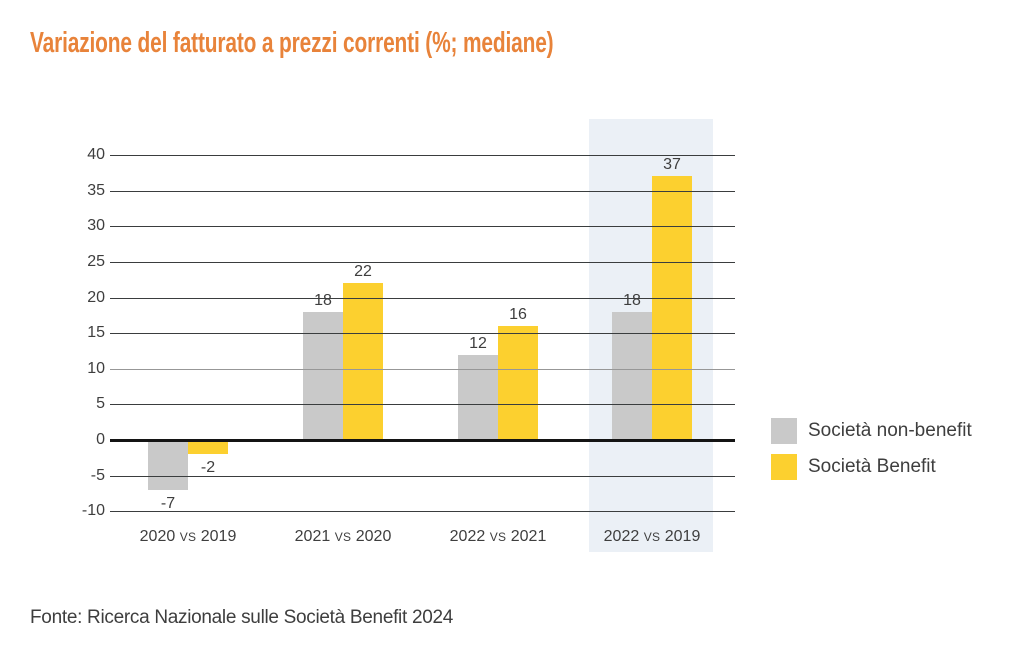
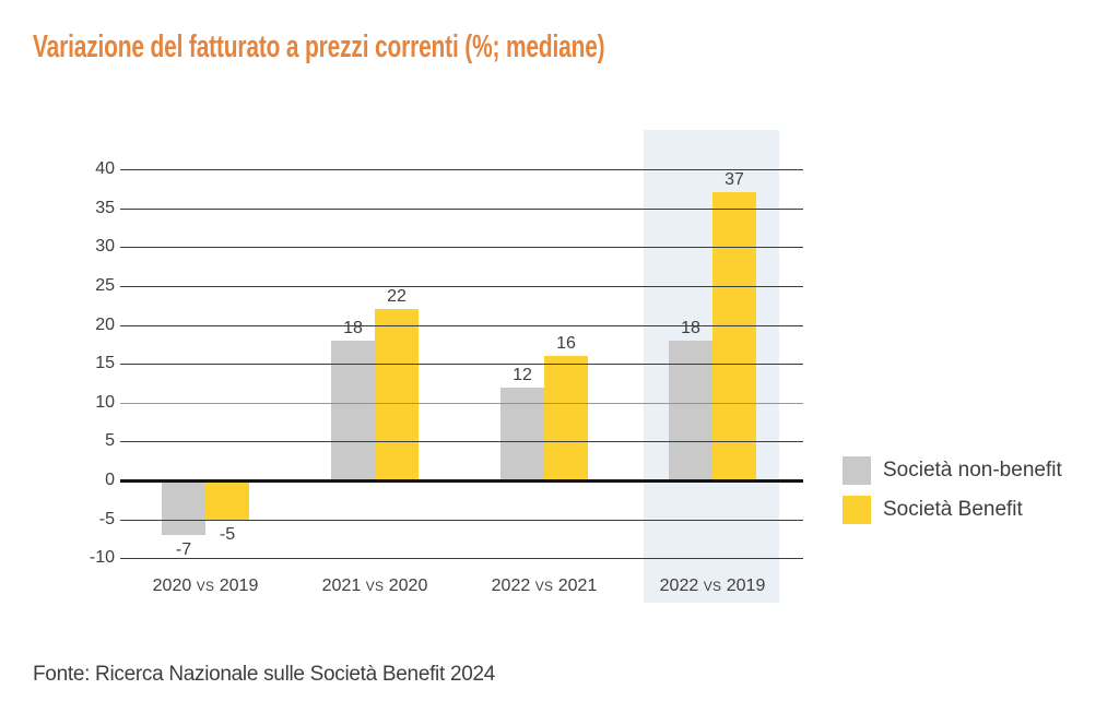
Società Benefit/2020 vs 2019: -2 -> -5
